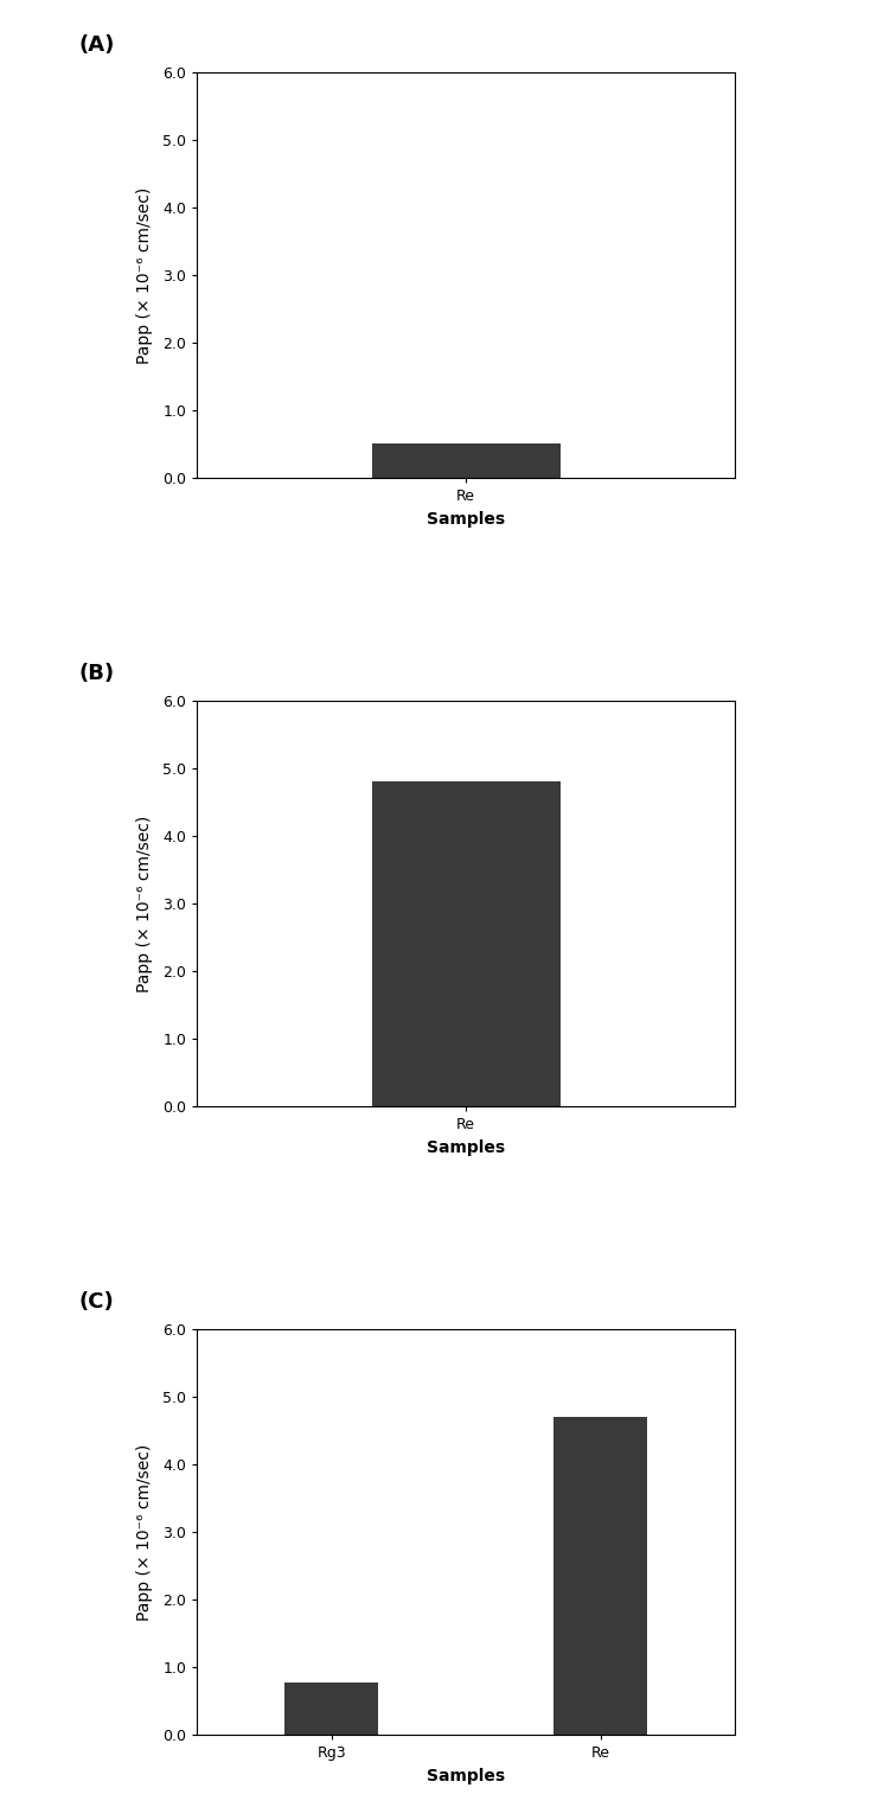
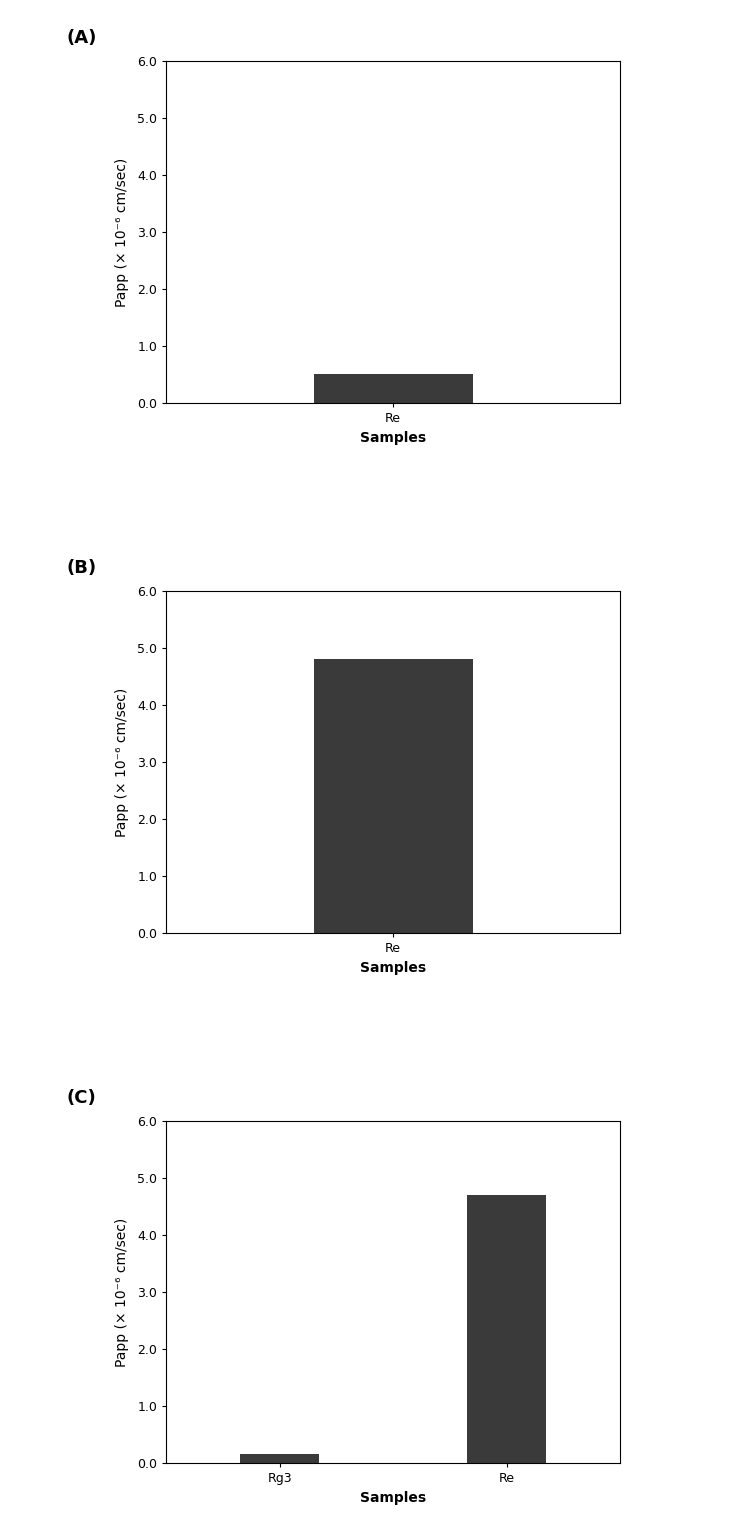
Rg3: 0.78 -> 0.15
